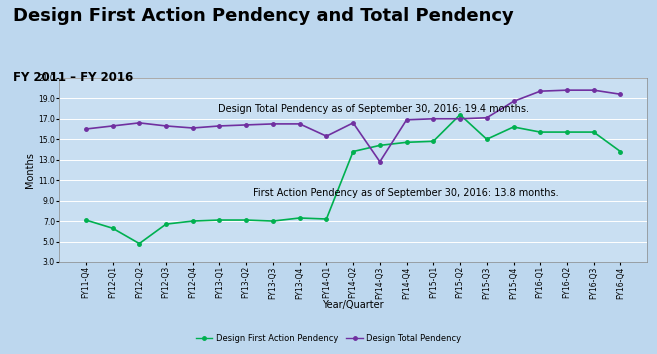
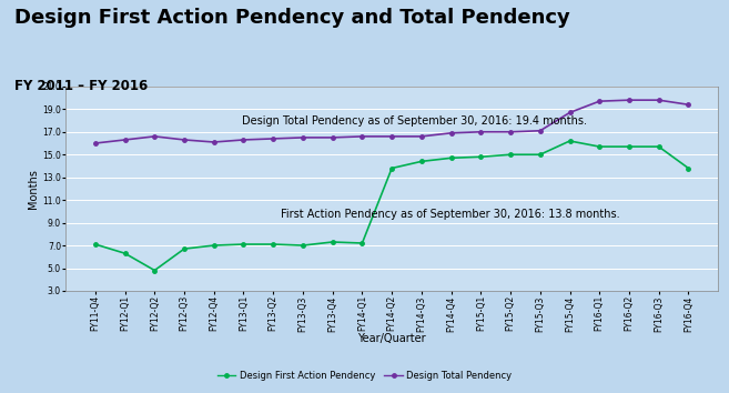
Design Total Pendency/FY14-Q1: 15.3 -> 16.6
Design Total Pendency/FY14-Q3: 12.8 -> 16.6
Design First Action Pendency/FY15-Q2: 17.4 -> 15.0
